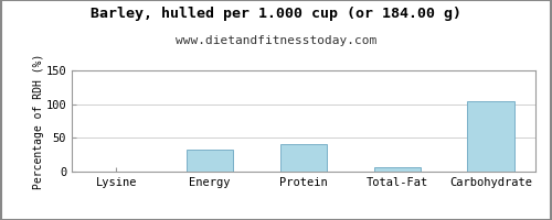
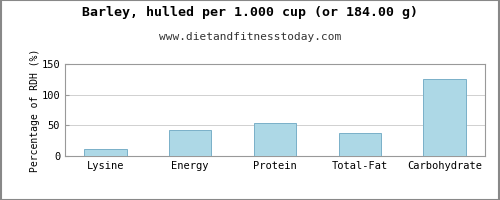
Lysine: 0 -> 12
Energy: 33 -> 42
Protein: 40 -> 54
Total-Fat: 7 -> 38
Carbohydrate: 104 -> 126
